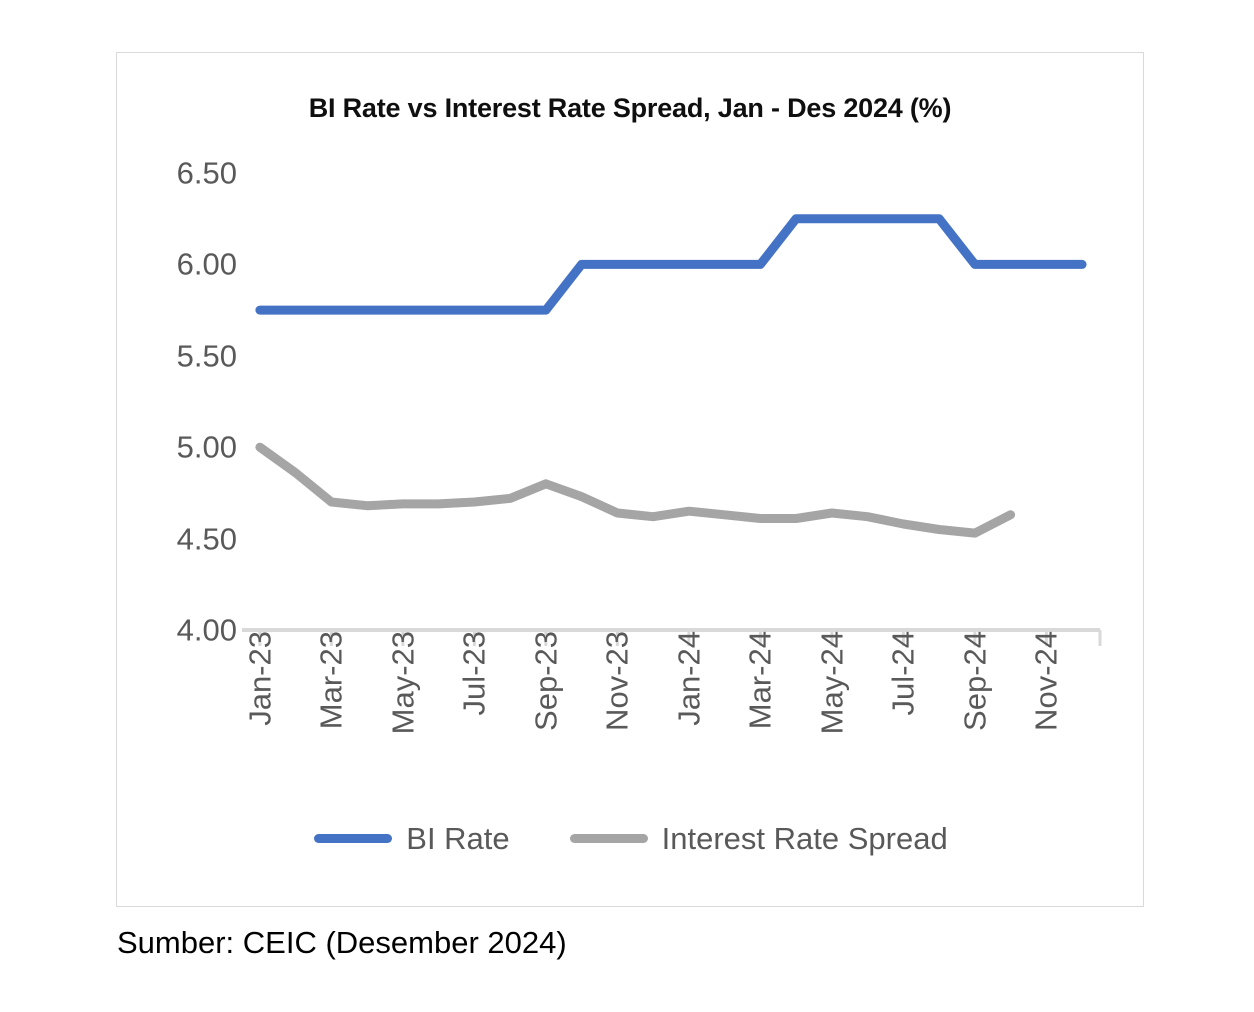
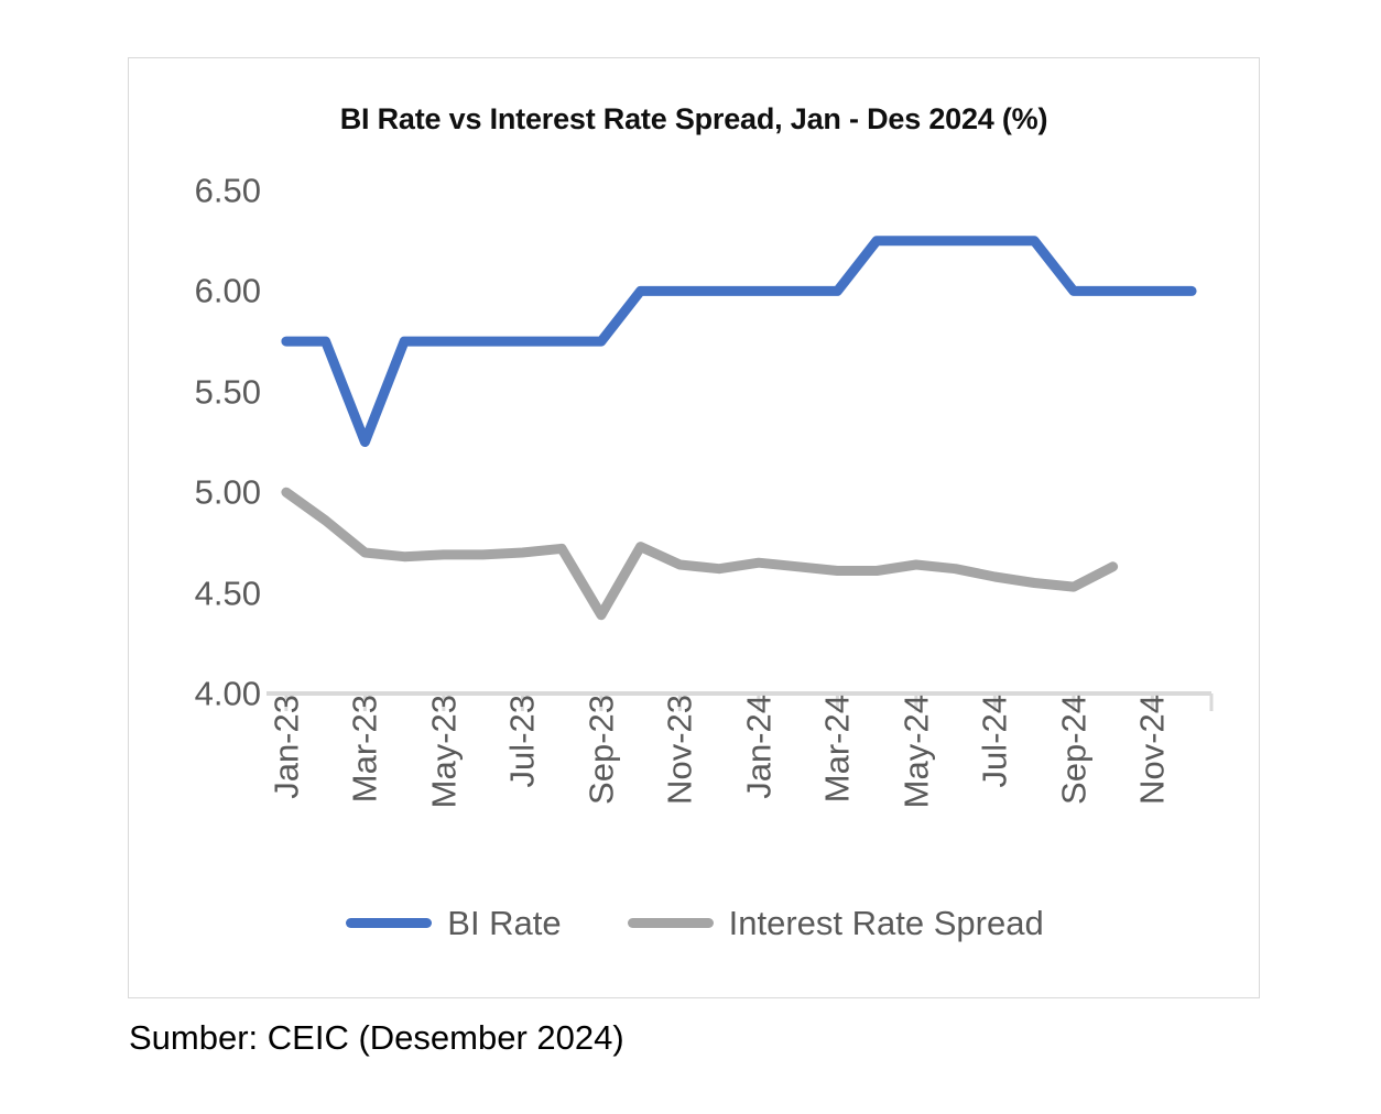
BI Rate/Mar-23: 5.75 -> 5.25
Interest Rate Spread/Sep-23: 4.80 -> 4.39
